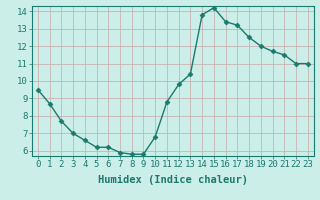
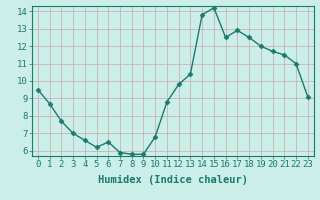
6: 6.2 -> 6.5
16: 13.4 -> 12.5
17: 13.2 -> 12.9
23: 11.0 -> 9.1
